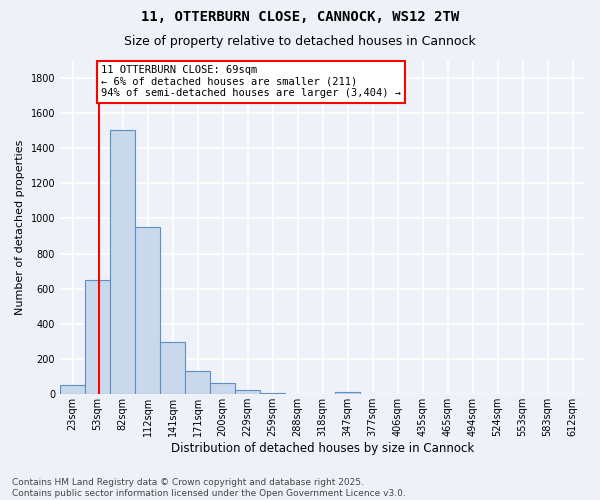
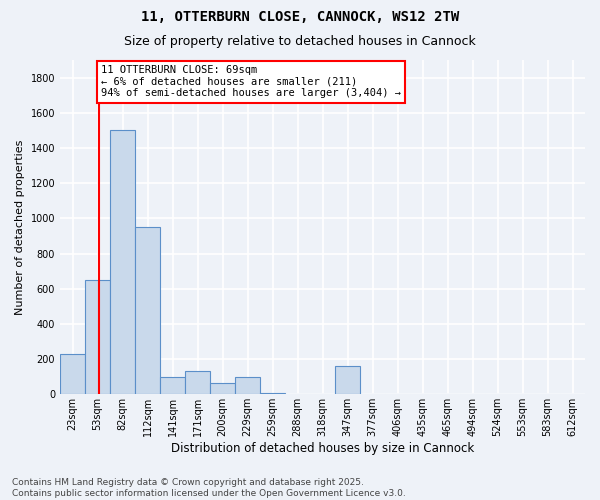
23sqm: 50 -> 230
141sqm: 300 -> 100
229sqm: 20 -> 100
347sqm: 20 -> 160
